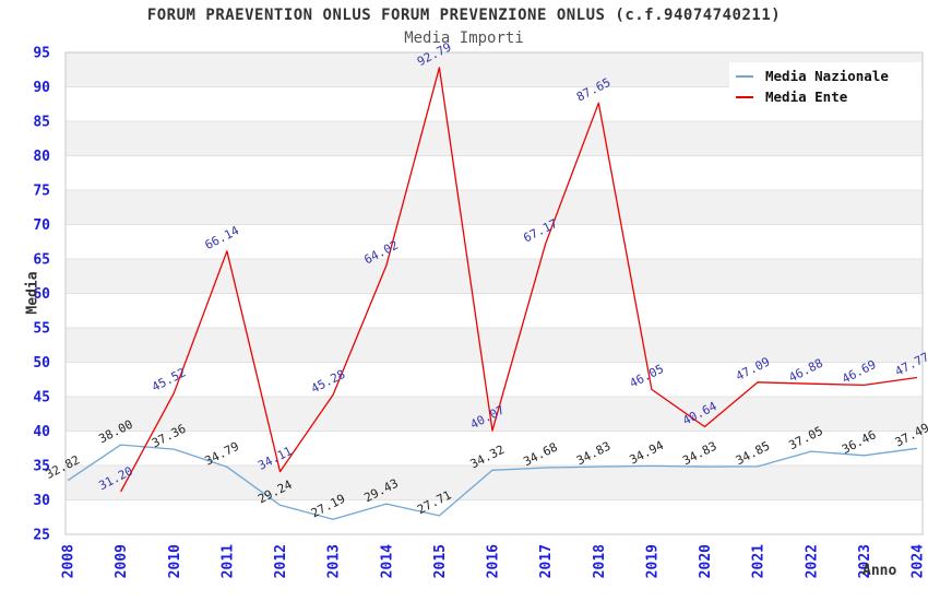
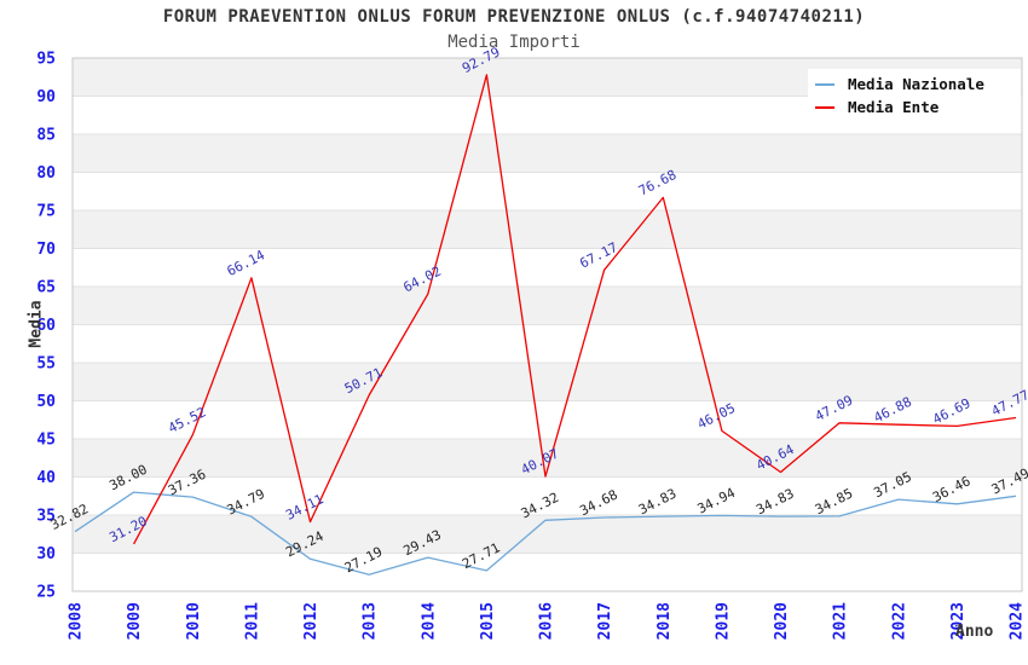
Media Ente/2013: 45.28 -> 50.71
Media Ente/2018: 87.65 -> 76.68
